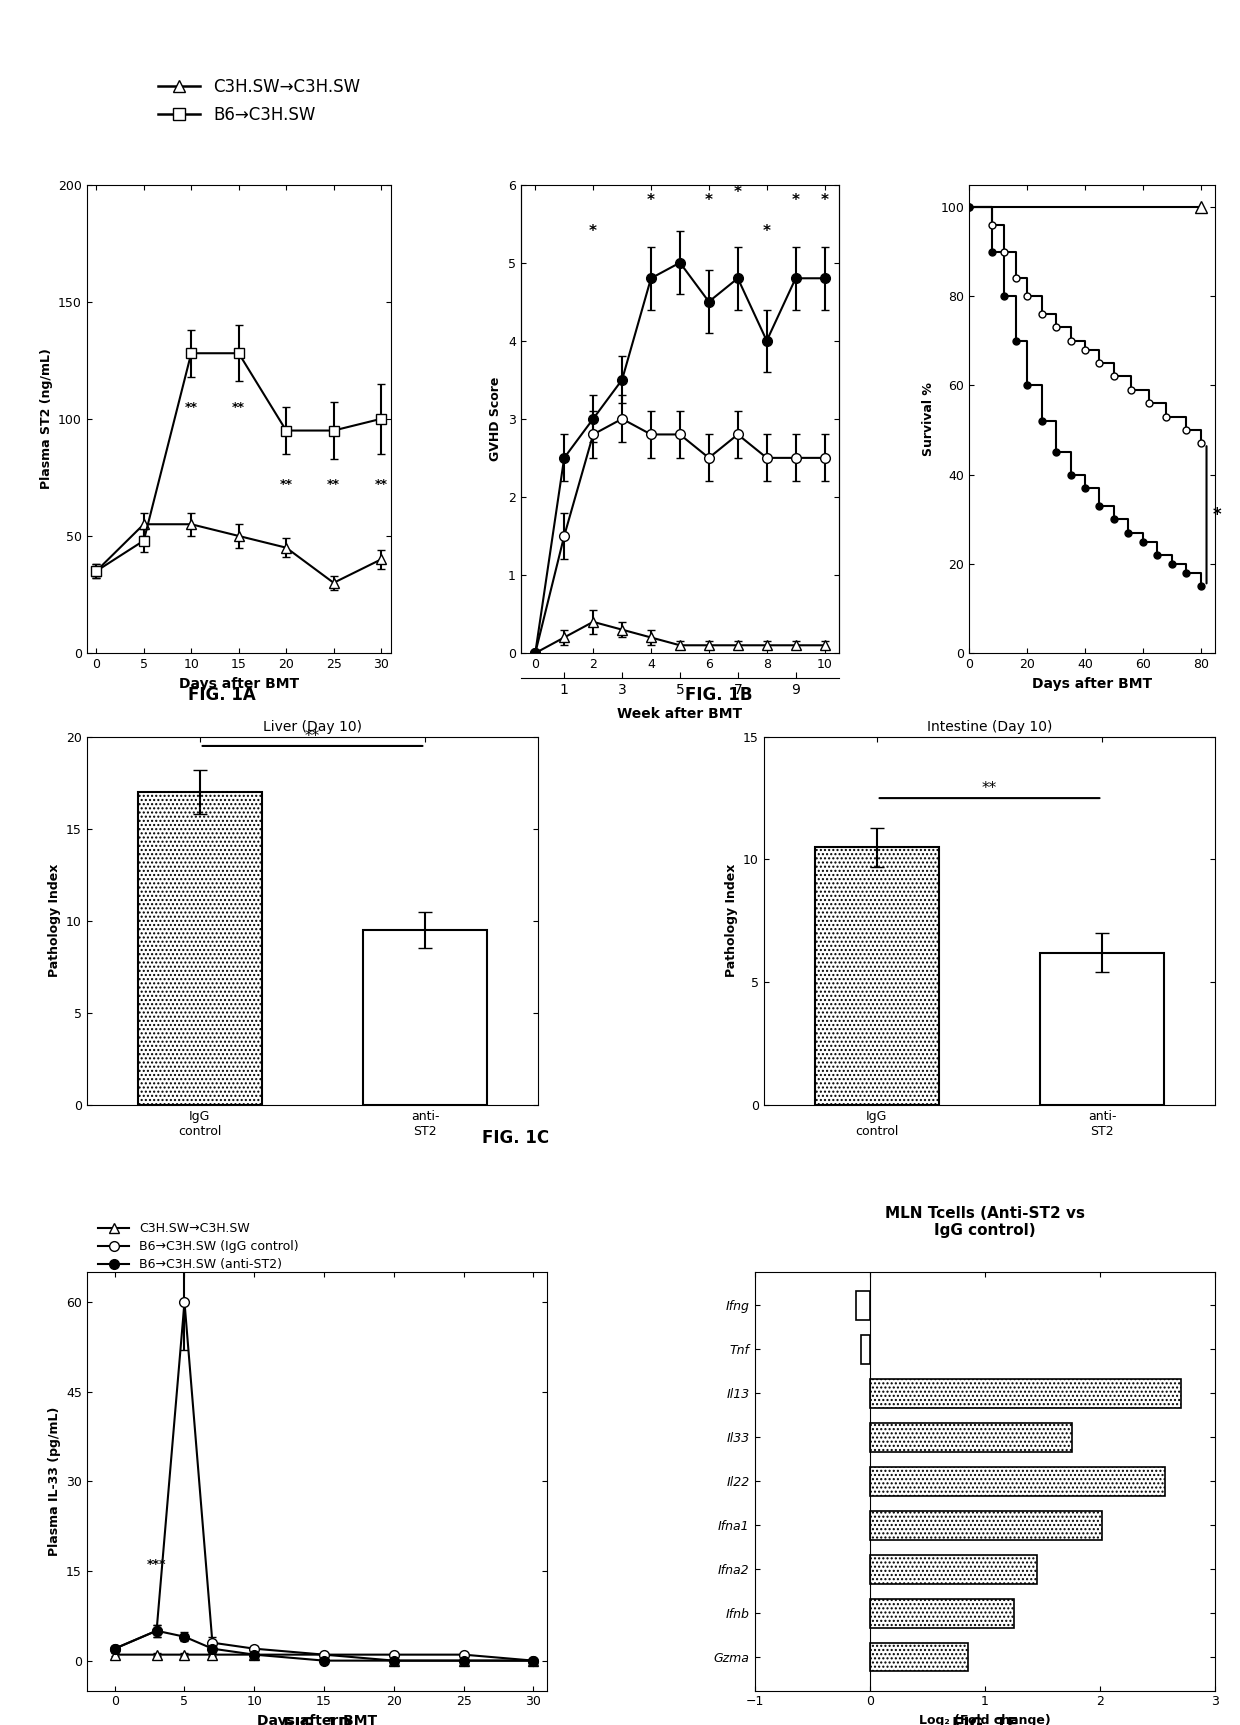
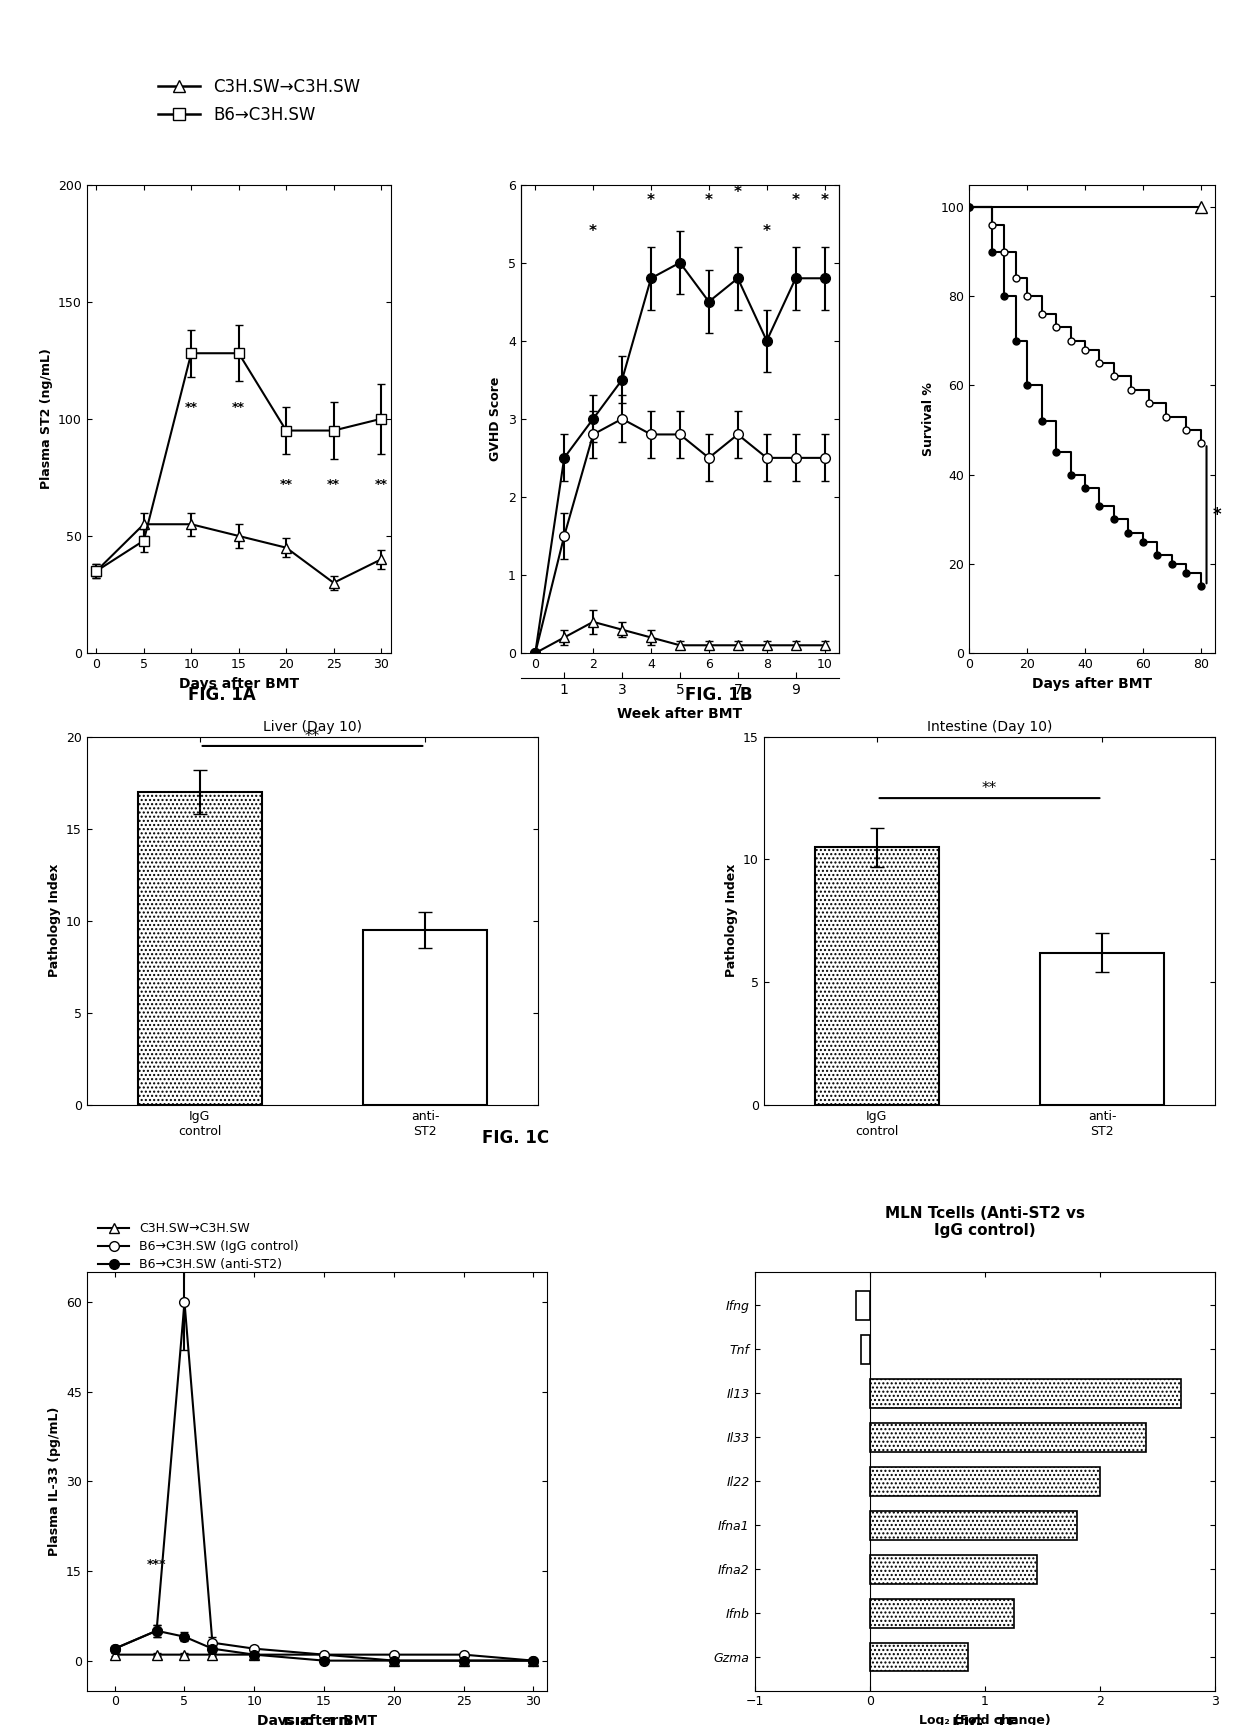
Il33: 1.76 -> 2.40
Il22: 2.56 -> 2.00
Ifna1: 2.02 -> 1.80
